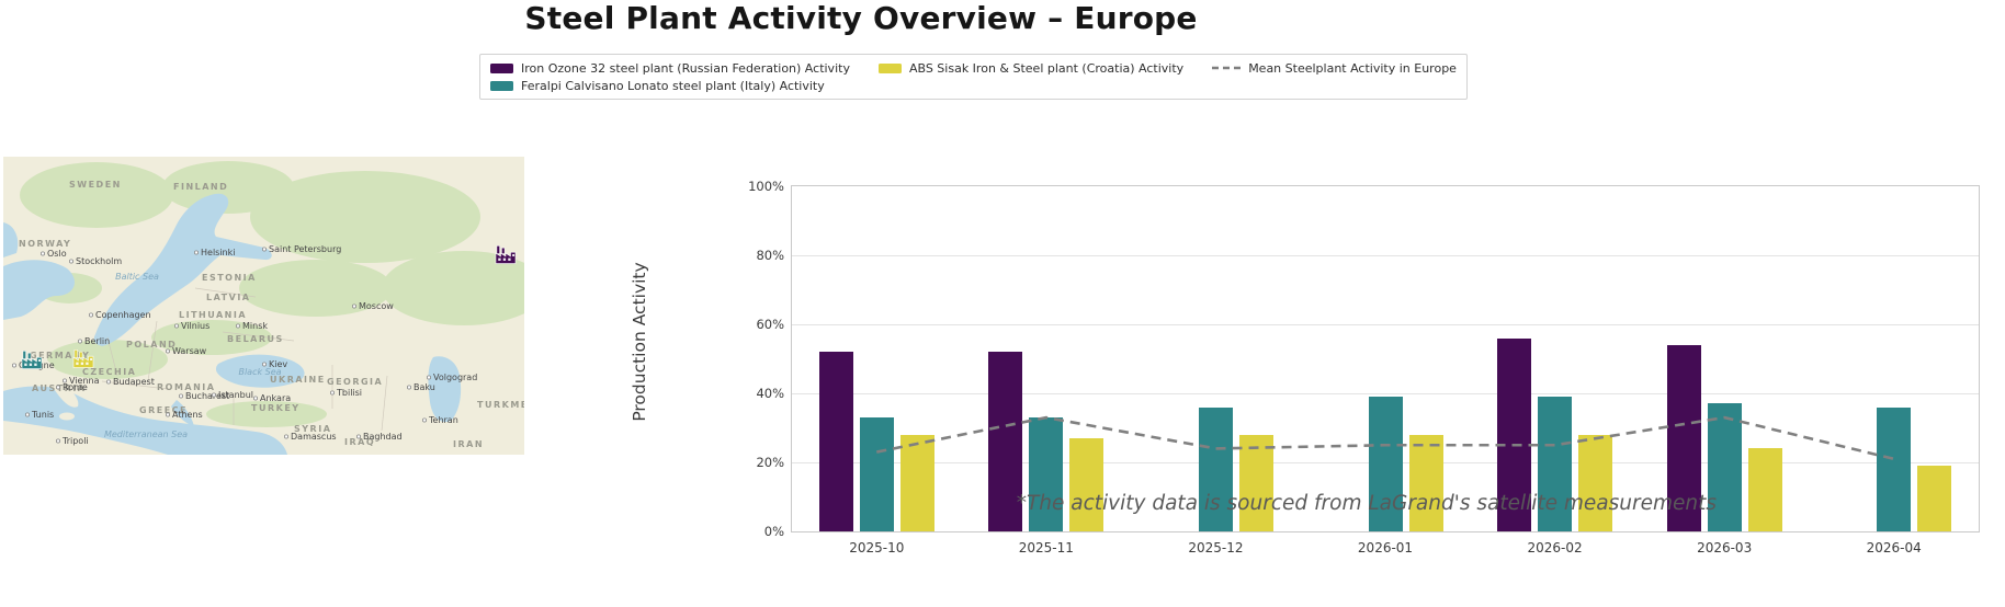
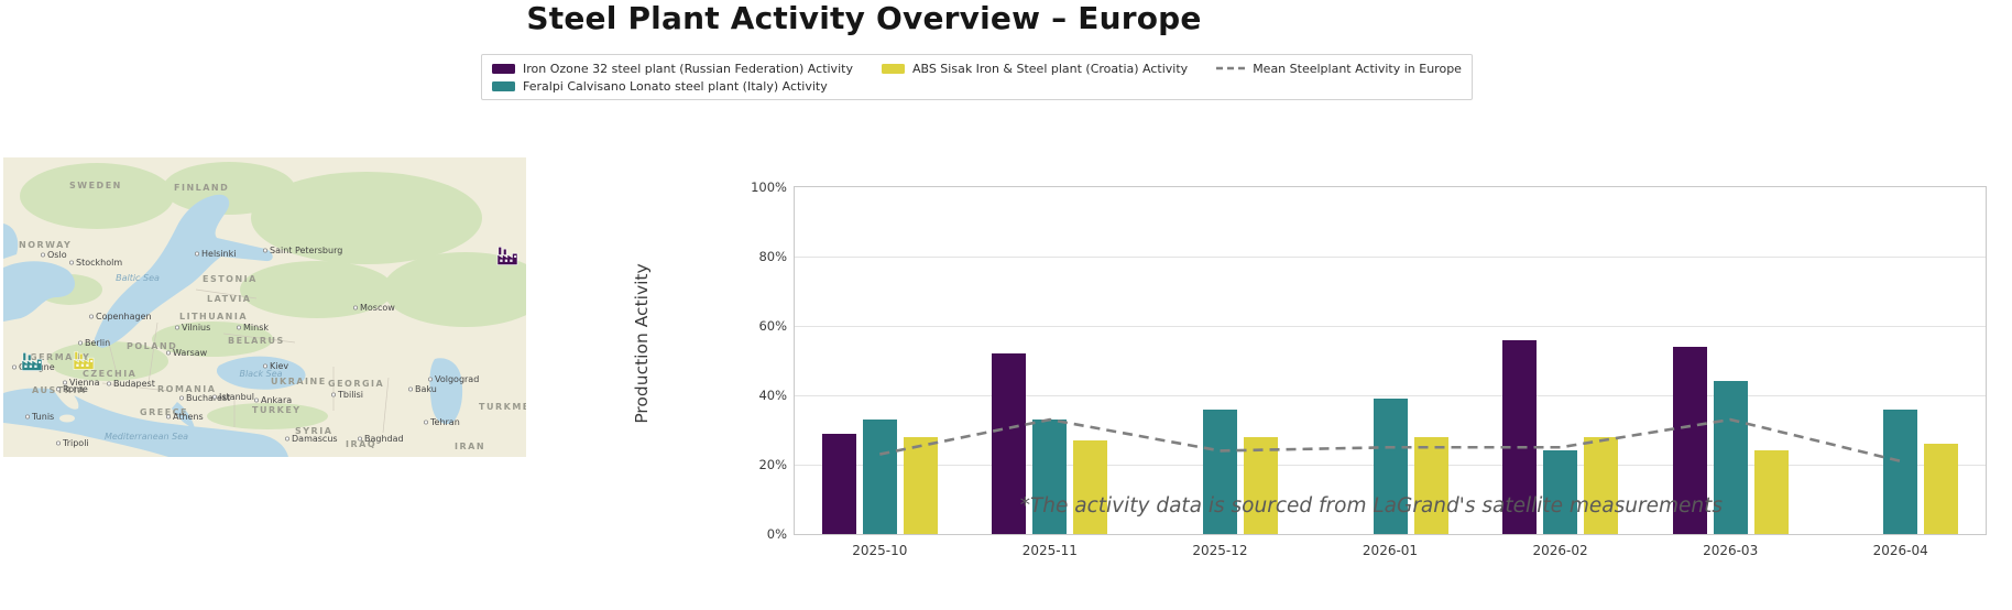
Iron Ozone 32 steel plant (Russian Federation) Activity/2025-10: 52% -> 29%
Feralpi Calvisano Lonato steel plant (Italy) Activity/2026-02: 39% -> 24%
Feralpi Calvisano Lonato steel plant (Italy) Activity/2026-03: 37% -> 44%
ABS Sisak Iron & Steel plant (Croatia) Activity/2026-04: 19% -> 26%
